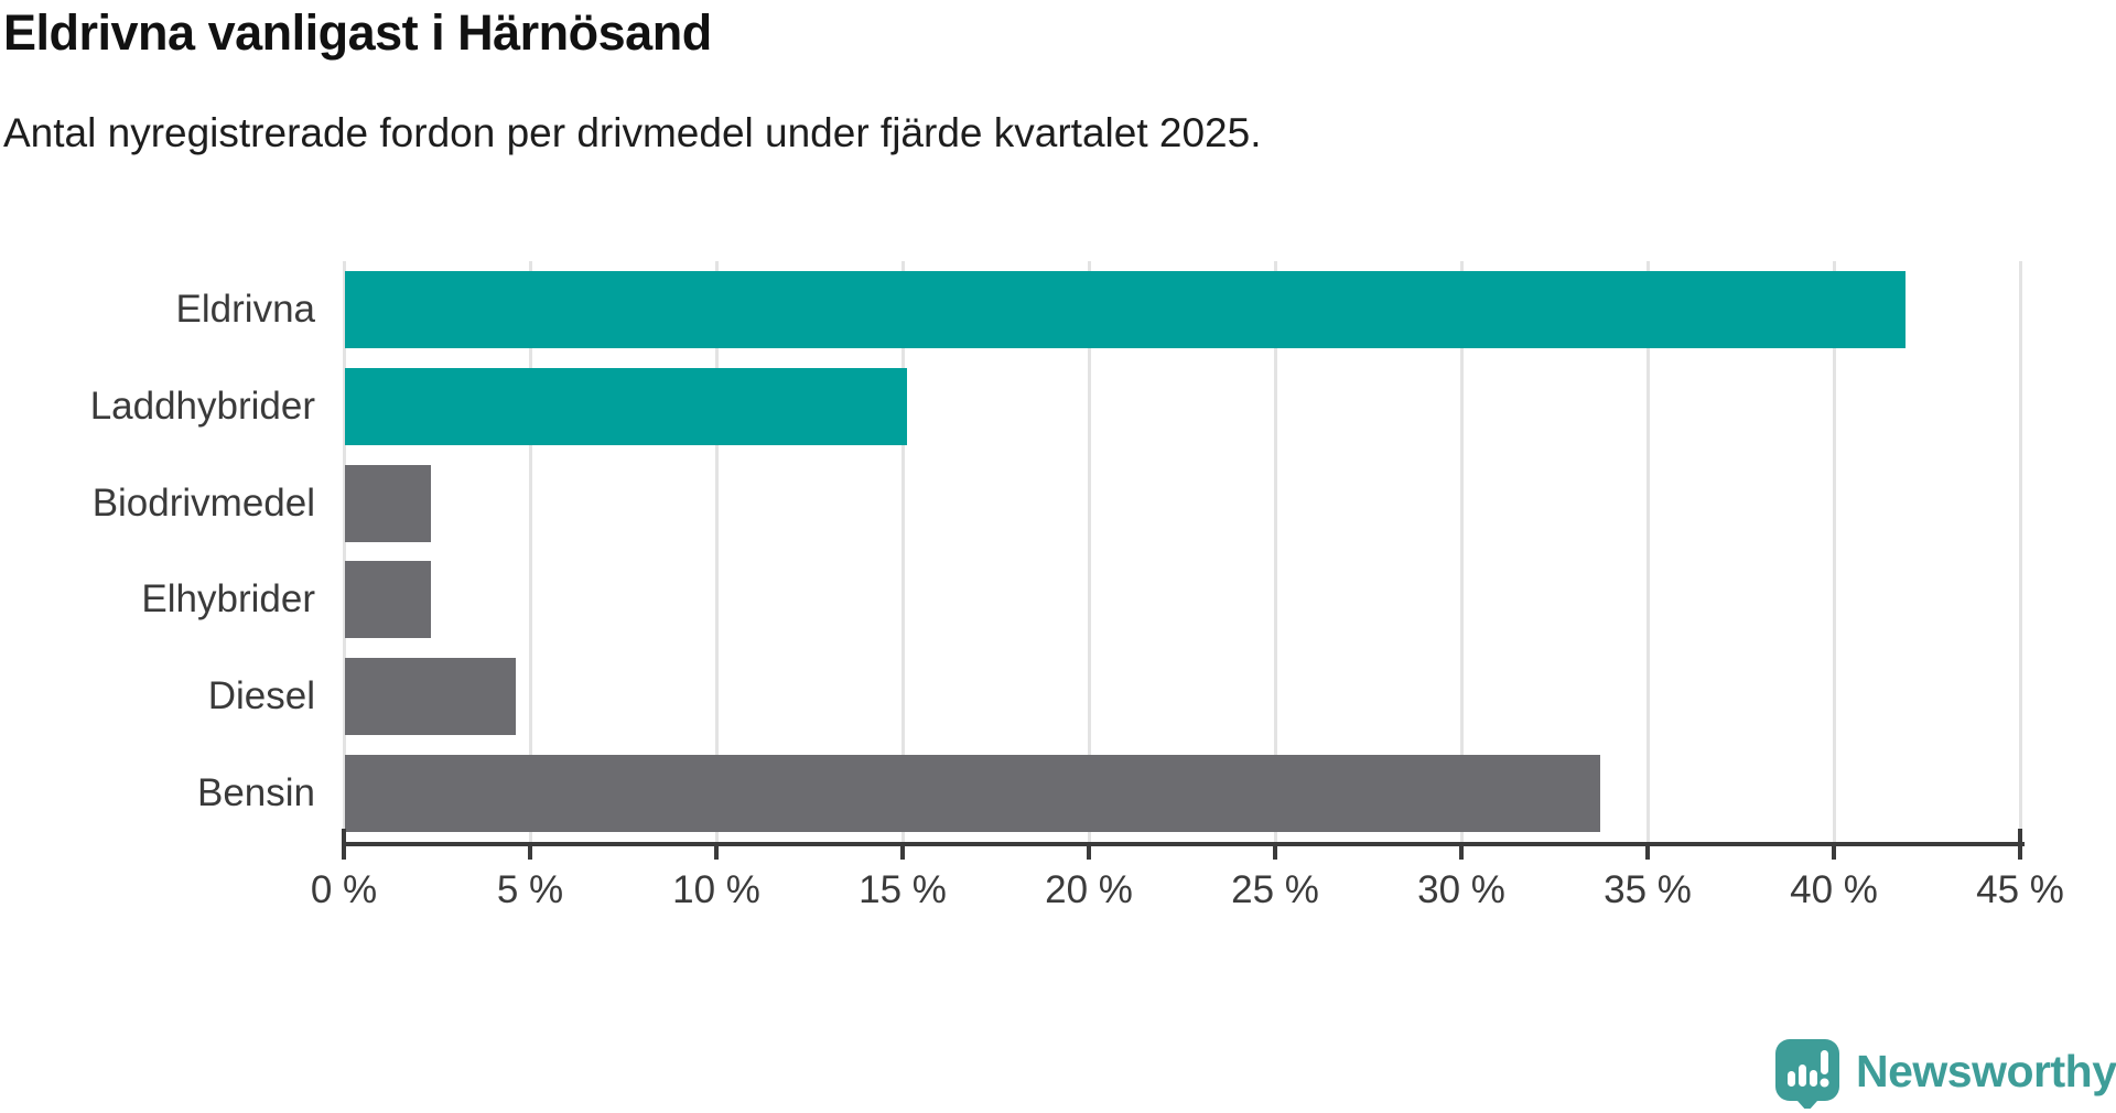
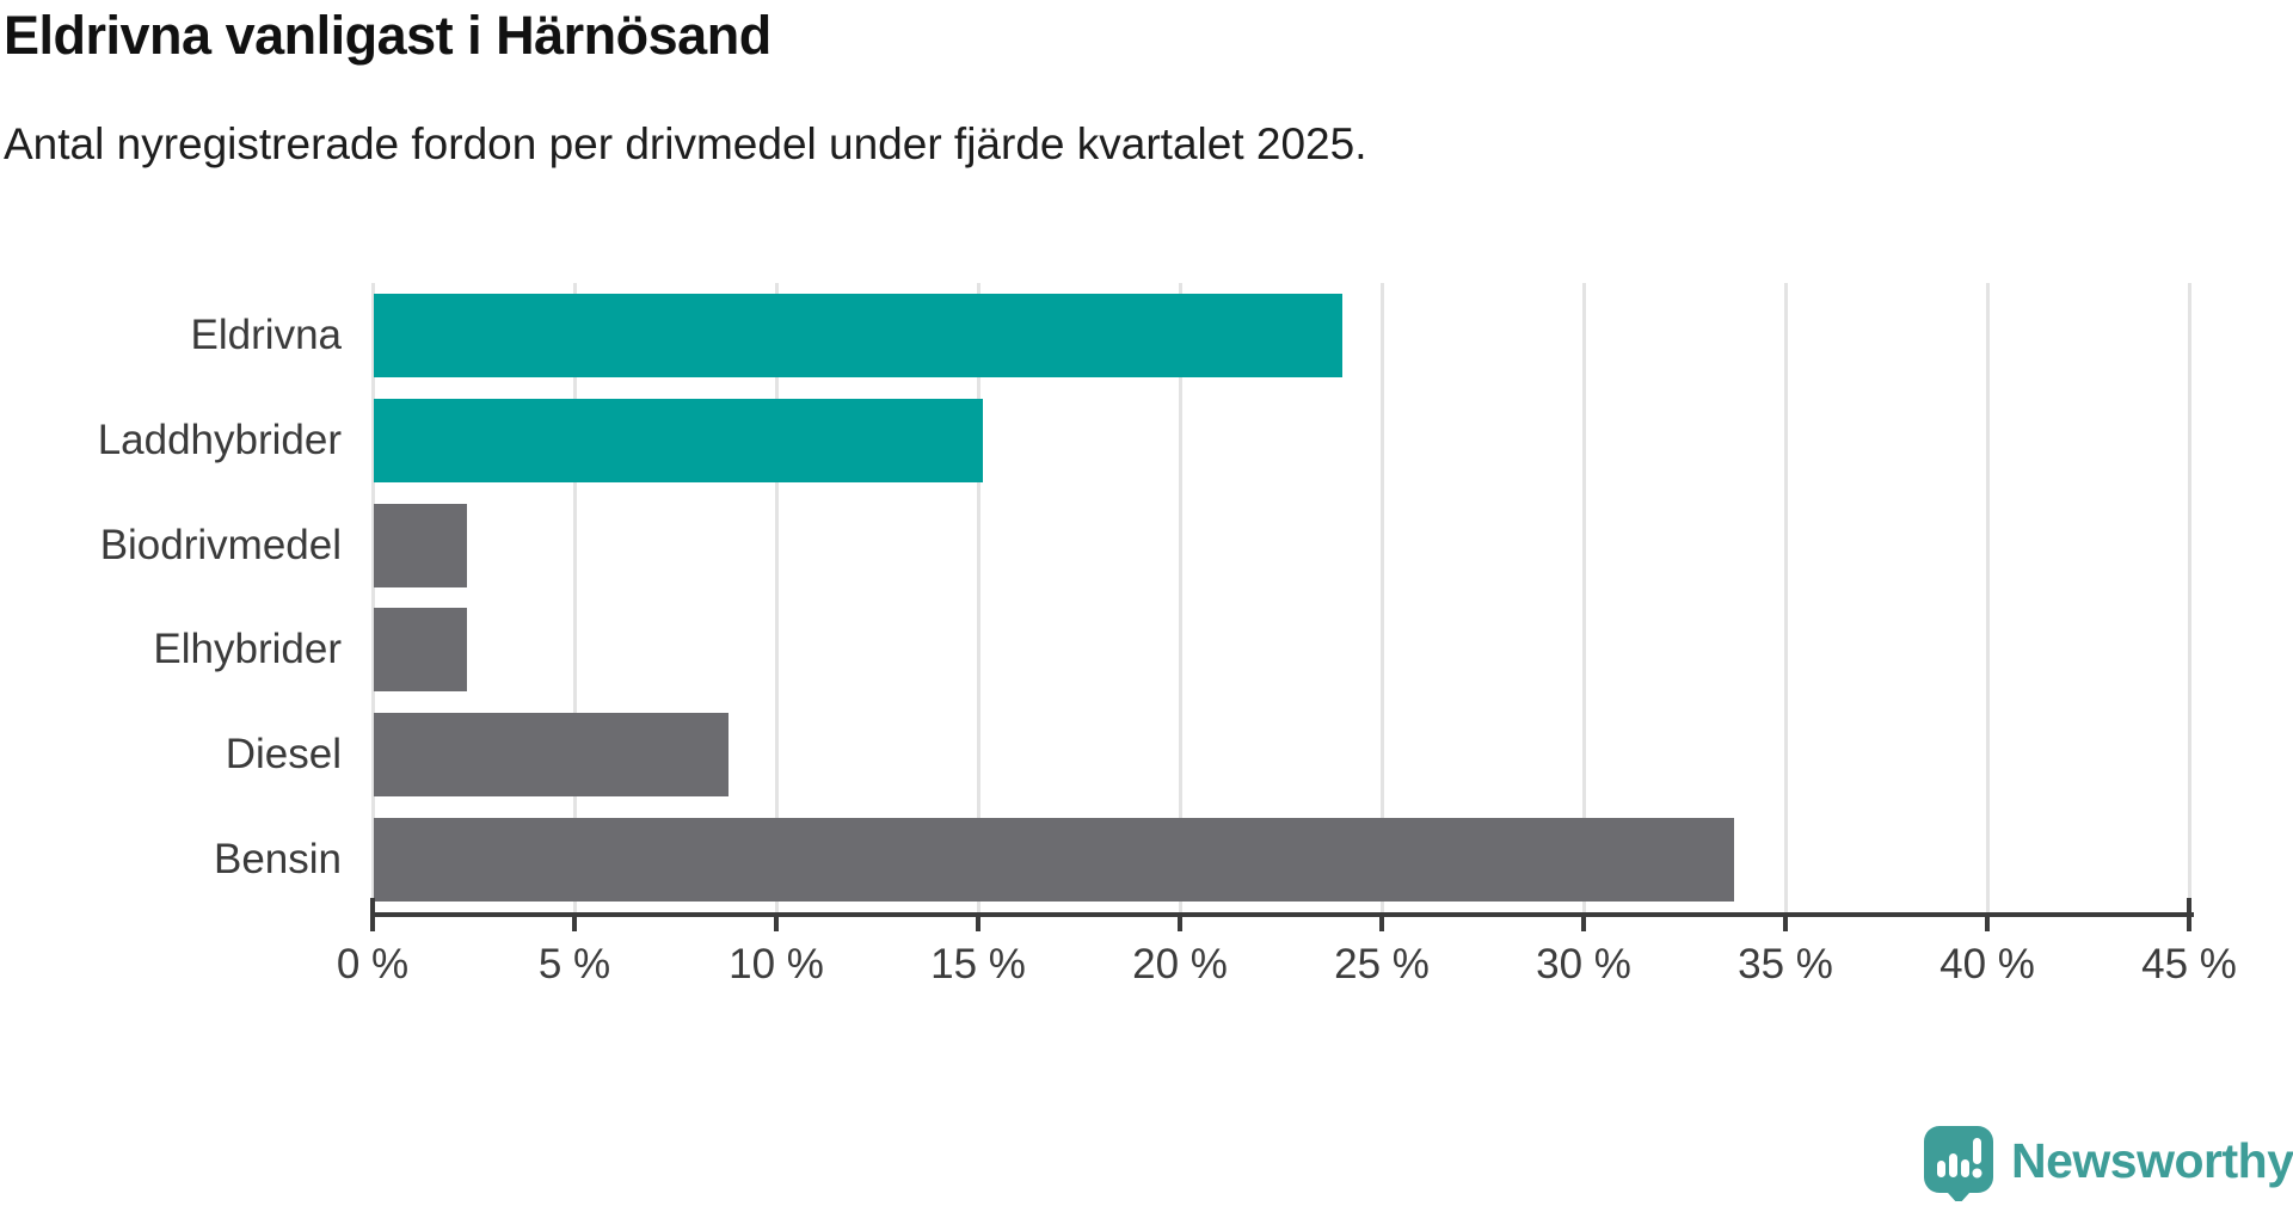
Eldrivna: 41.9% -> 24.0%
Diesel: 4.6% -> 8.8%
